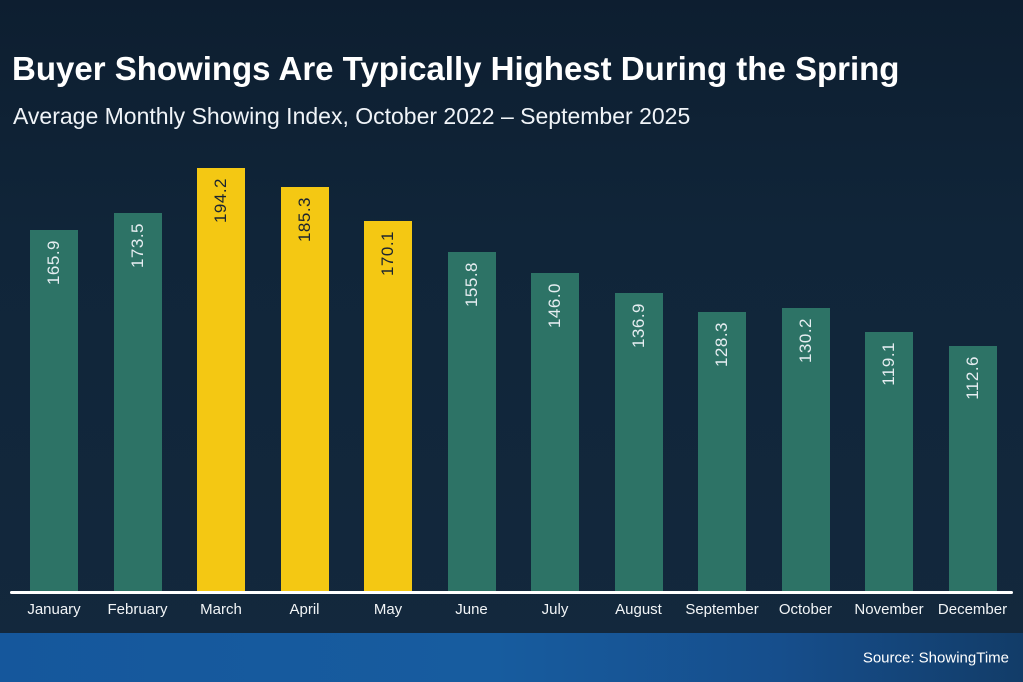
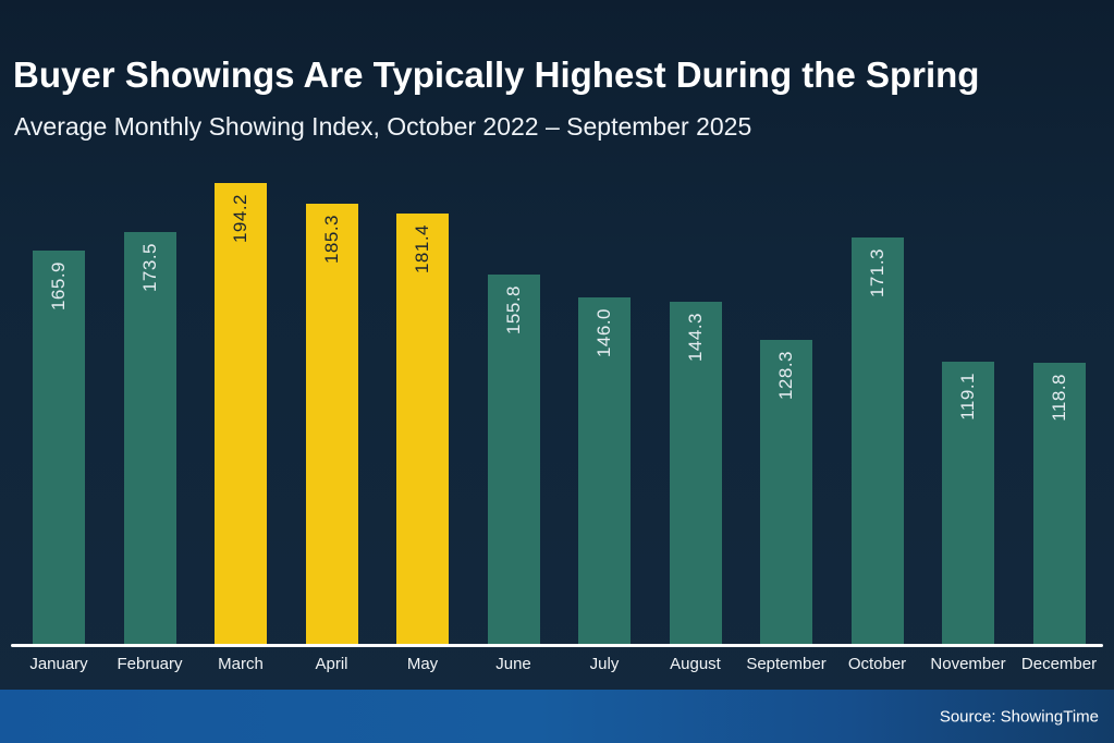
May: 170.1 -> 181.4
August: 136.9 -> 144.3
October: 130.2 -> 171.3
December: 112.6 -> 118.8
